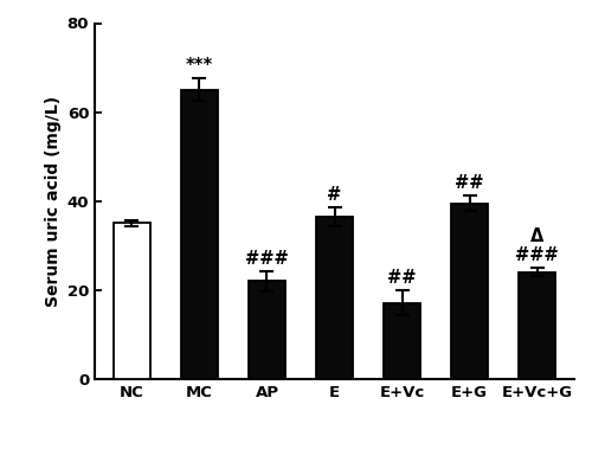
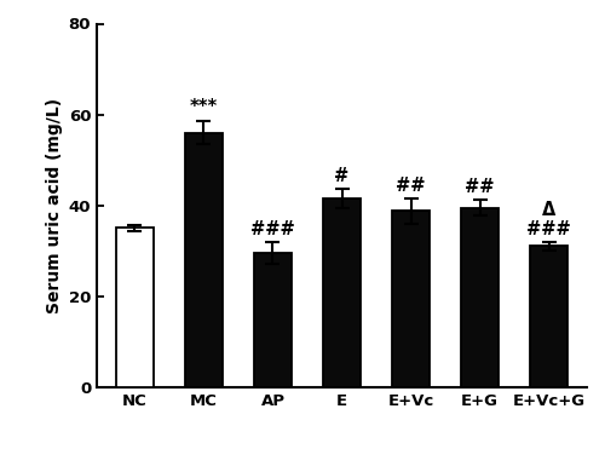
MC: 65.0 -> 56.0
AP: 22.0 -> 29.5
E: 36.5 -> 41.5
E+Vc: 17.0 -> 38.8
E+Vc+G: 24.0 -> 31.0
